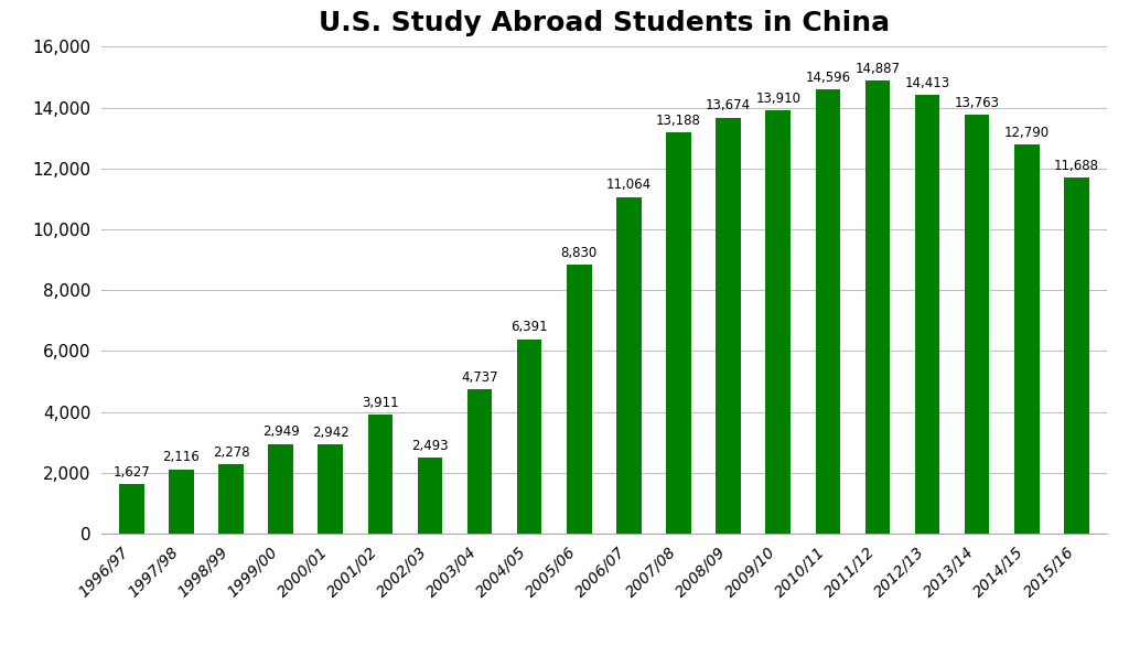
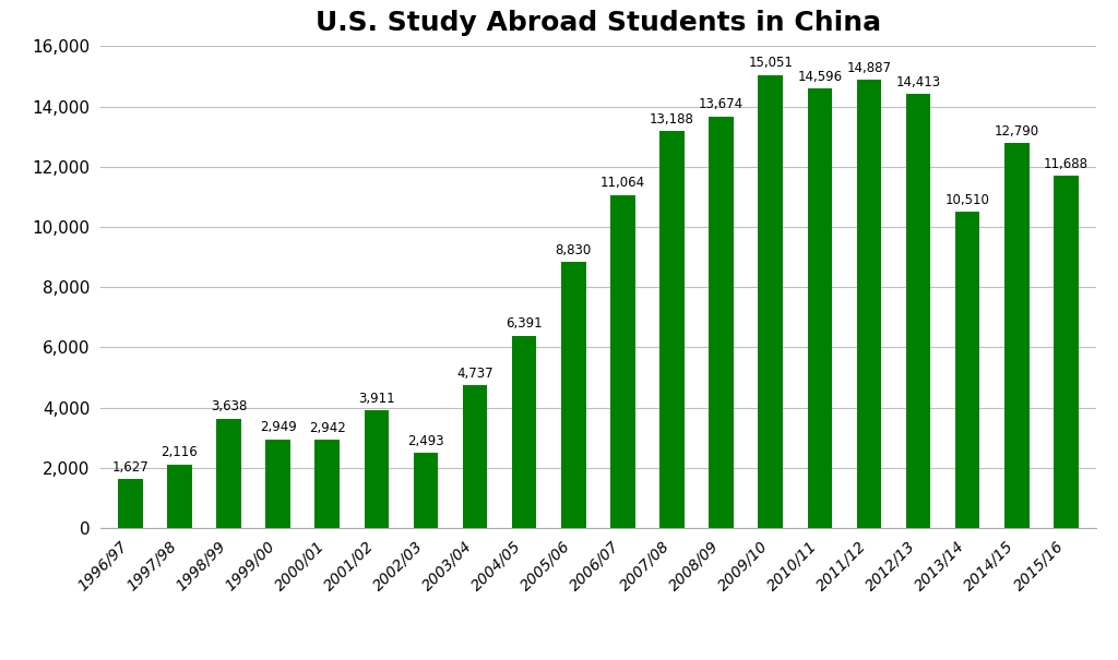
1998/99: 2,278 -> 3,638
2009/10: 13,910 -> 15,051
2013/14: 13,763 -> 10,510
